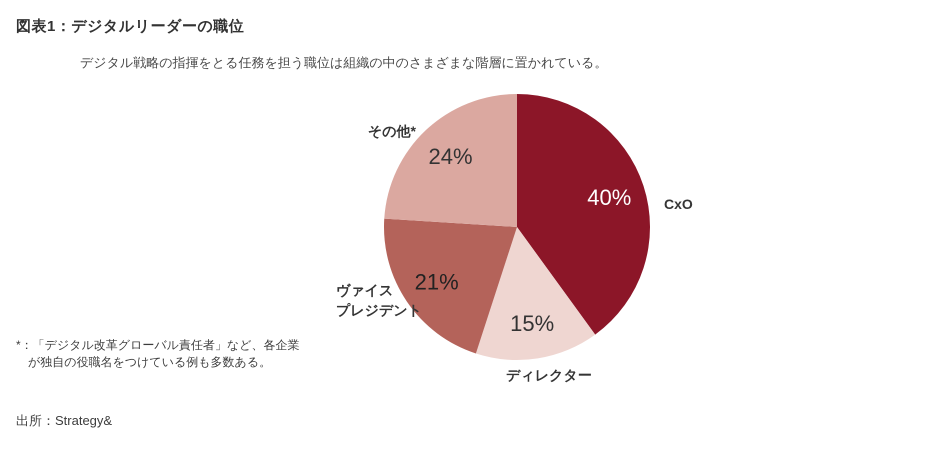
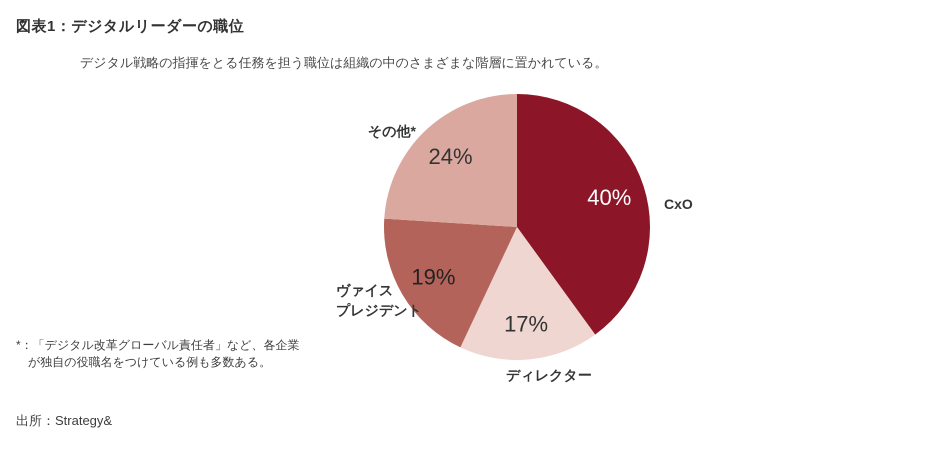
ディレクター: 15% -> 17%
ヴァイス プレジデント: 21% -> 19%
